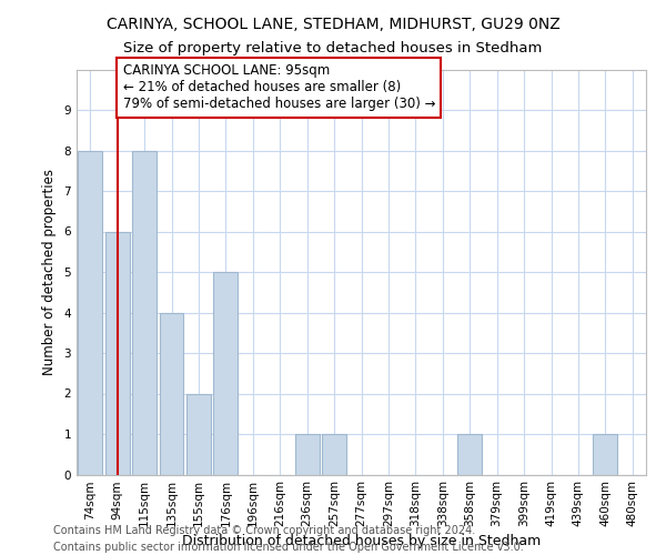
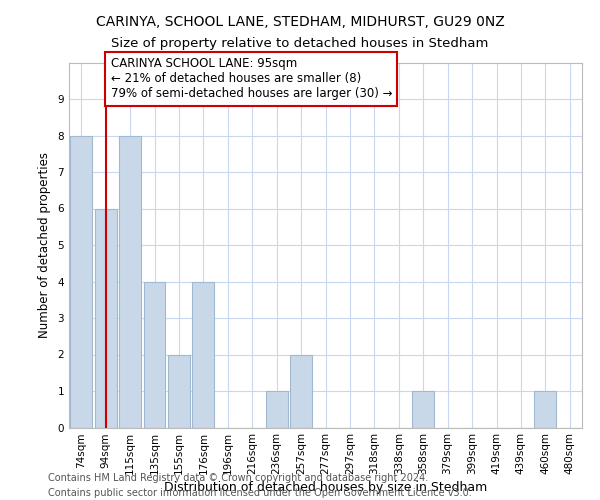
176sqm: 5 -> 4
257sqm: 1 -> 2
